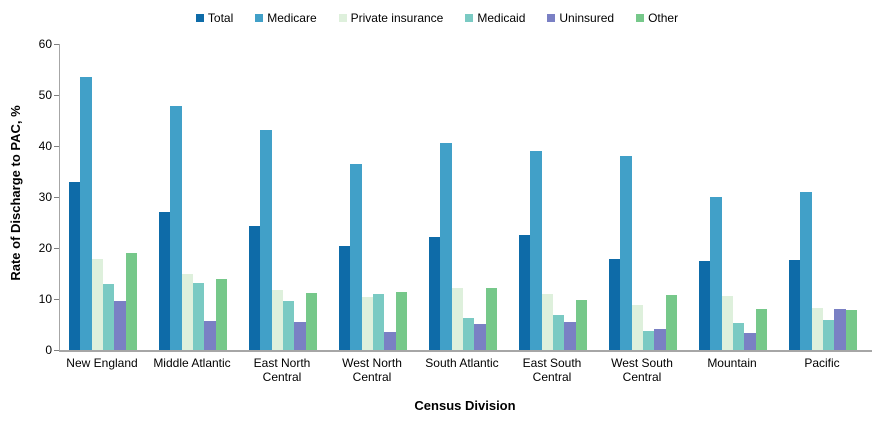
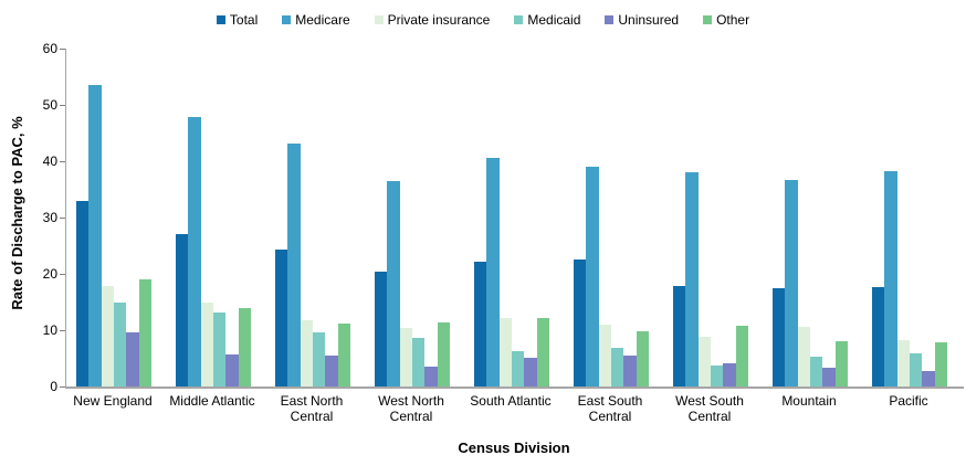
Medicaid/New England: 13 -> 15
Medicaid/West North Central: 11 -> 9
Medicare/Mountain: 30 -> 37
Medicare/Pacific: 31 -> 38
Uninsured/Pacific: 8 -> 3
